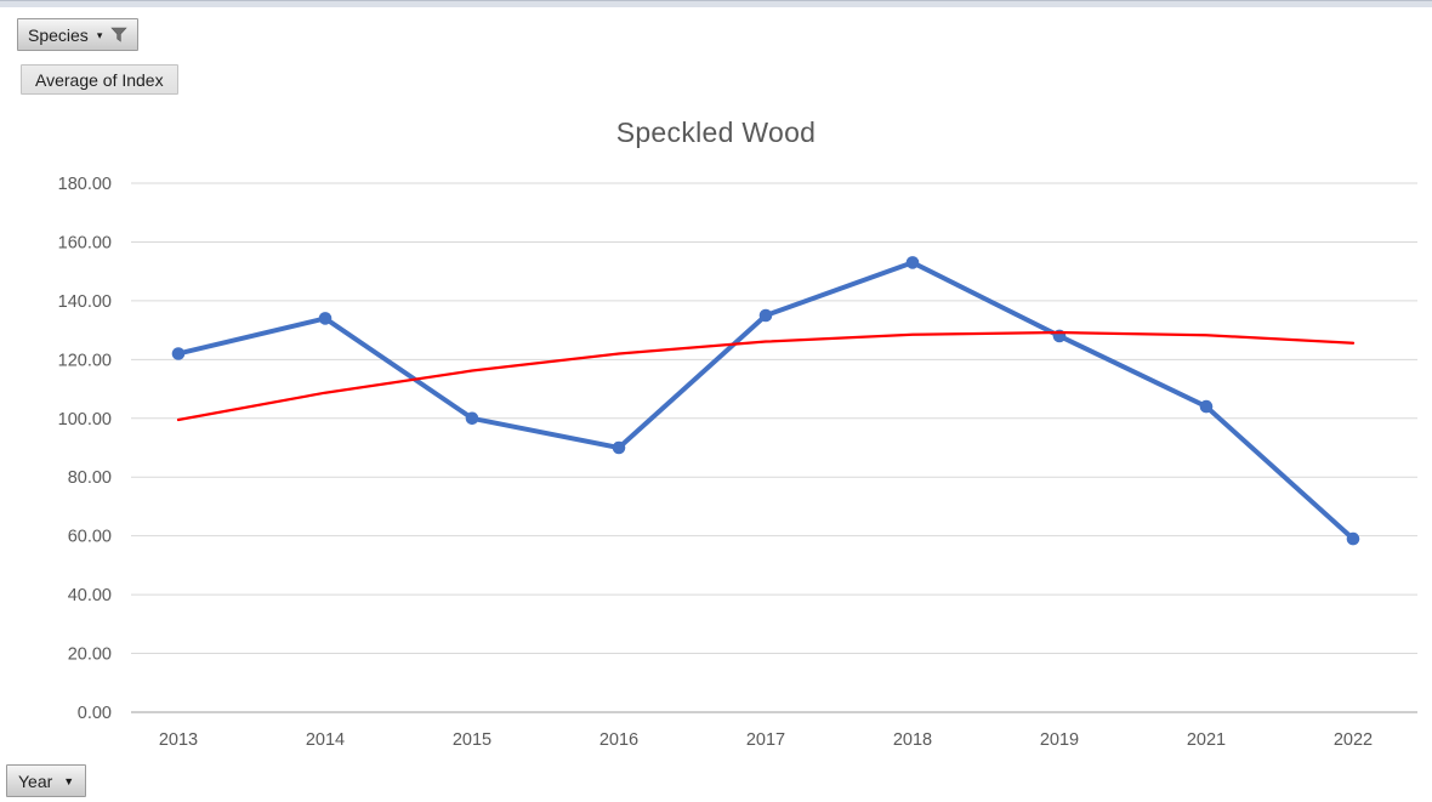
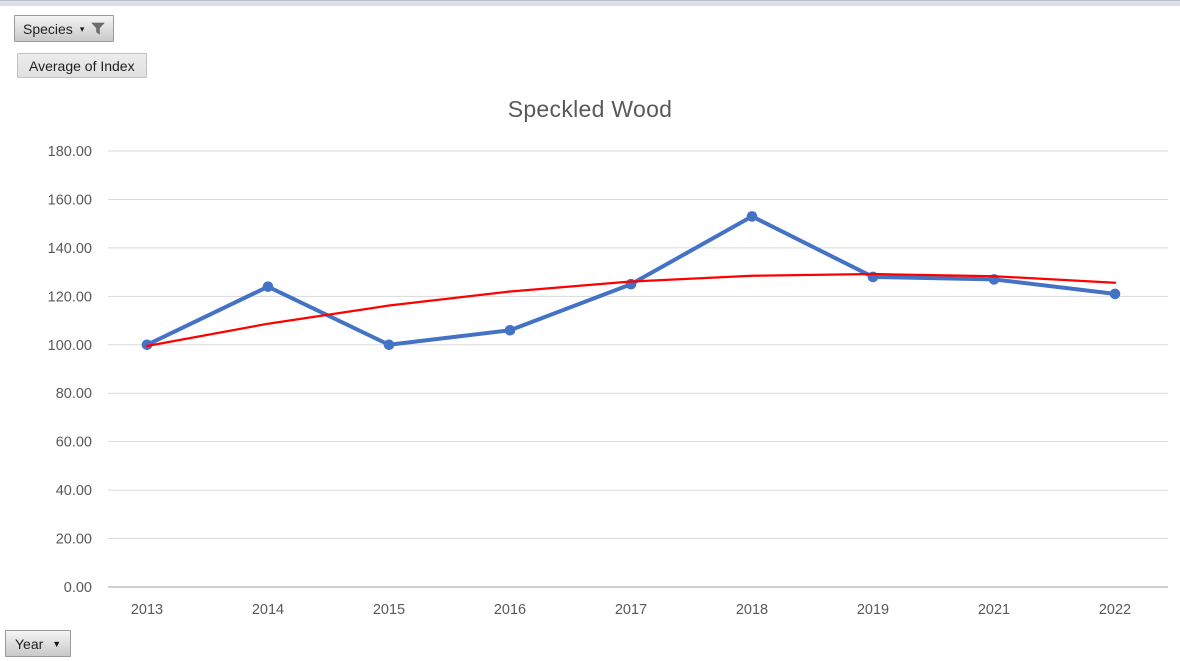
Average of Index/2013: 122 -> 100
Average of Index/2014: 134 -> 124
Average of Index/2016: 90 -> 106
Average of Index/2017: 135 -> 125
Average of Index/2021: 104 -> 127
Average of Index/2022: 59 -> 121
